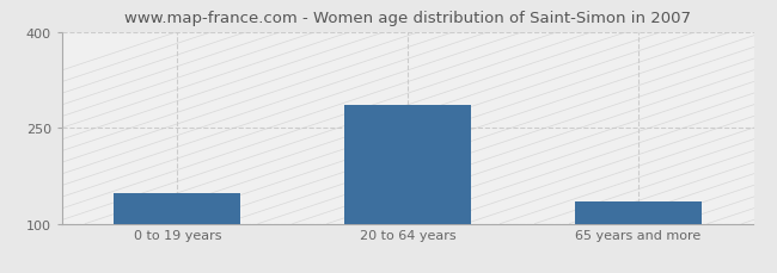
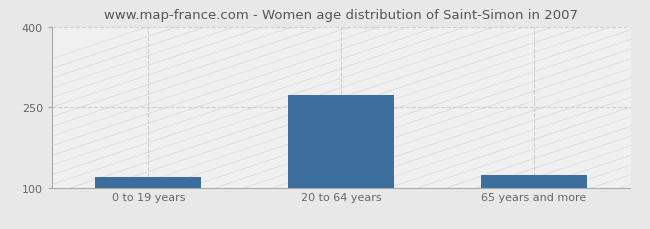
0 to 19 years: 148 -> 120
20 to 64 years: 286 -> 272
65 years and more: 134 -> 123
